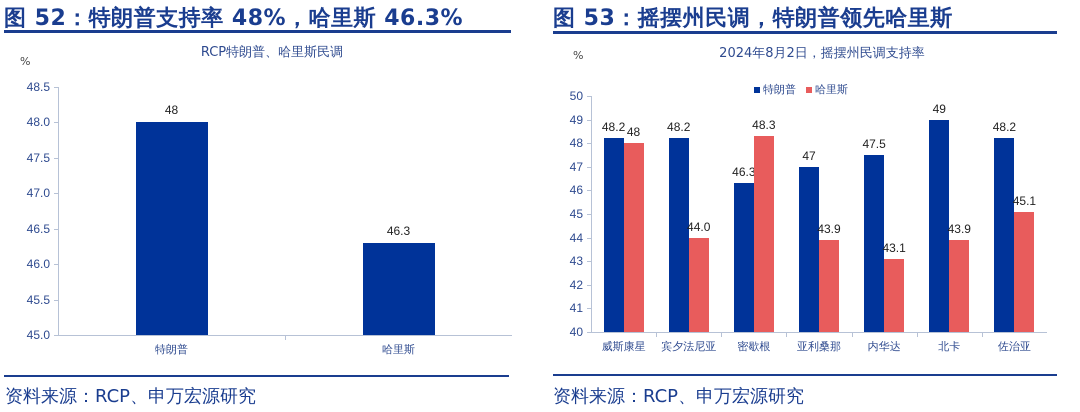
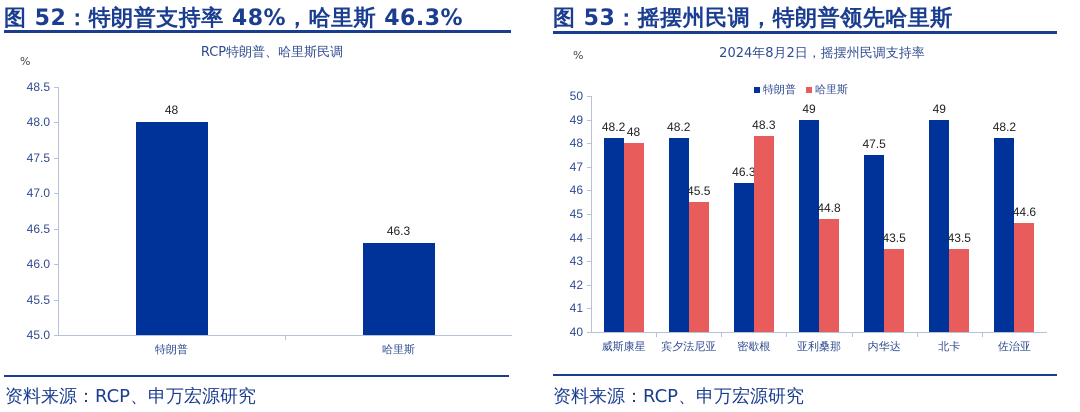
2024年8月2日，摇摆州民调支持率/哈里斯/宾夕法尼亚: 44.0 -> 45.5
2024年8月2日，摇摆州民调支持率/特朗普/亚利桑那: 47 -> 49
2024年8月2日，摇摆州民调支持率/哈里斯/亚利桑那: 43.9 -> 44.8
2024年8月2日，摇摆州民调支持率/哈里斯/内华达: 43.1 -> 43.5
2024年8月2日，摇摆州民调支持率/哈里斯/北卡: 43.9 -> 43.5
2024年8月2日，摇摆州民调支持率/哈里斯/佐治亚: 45.1 -> 44.6
